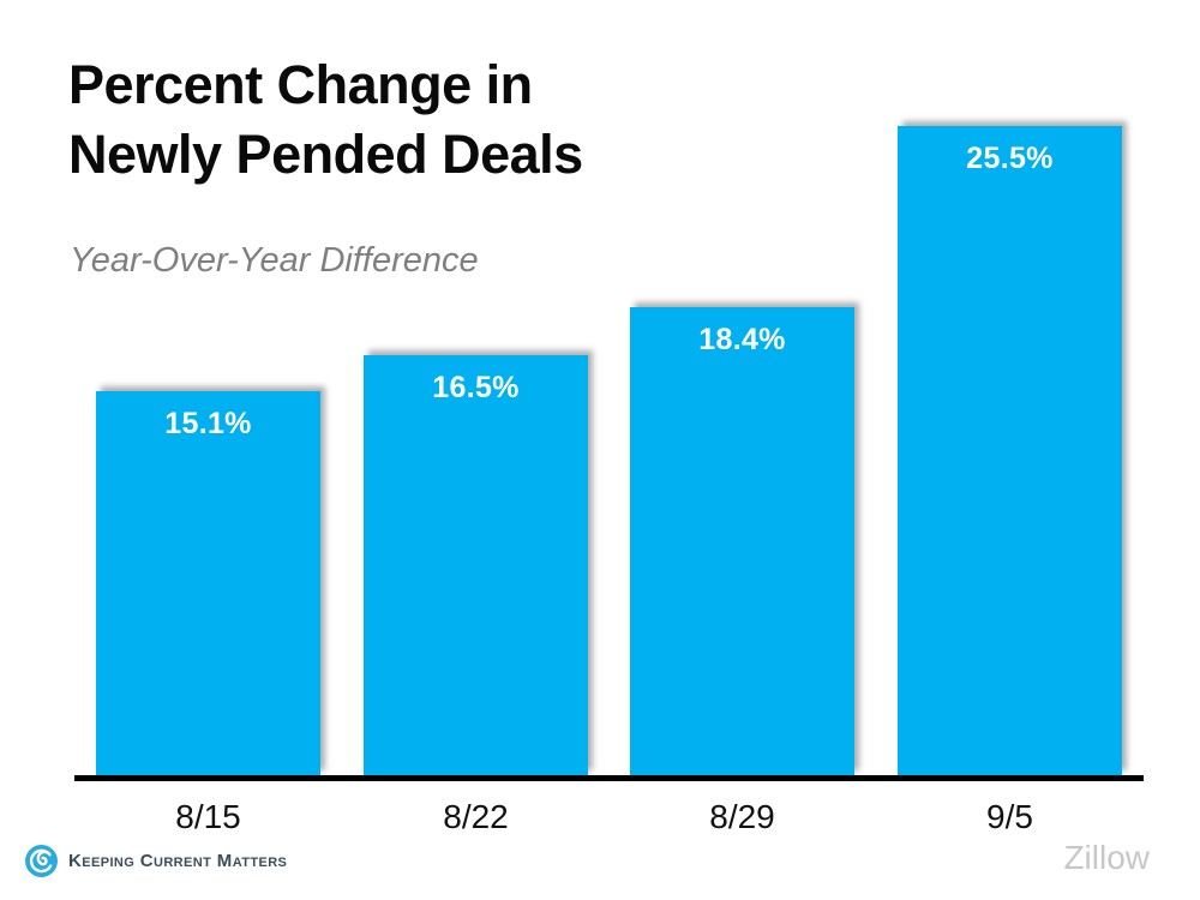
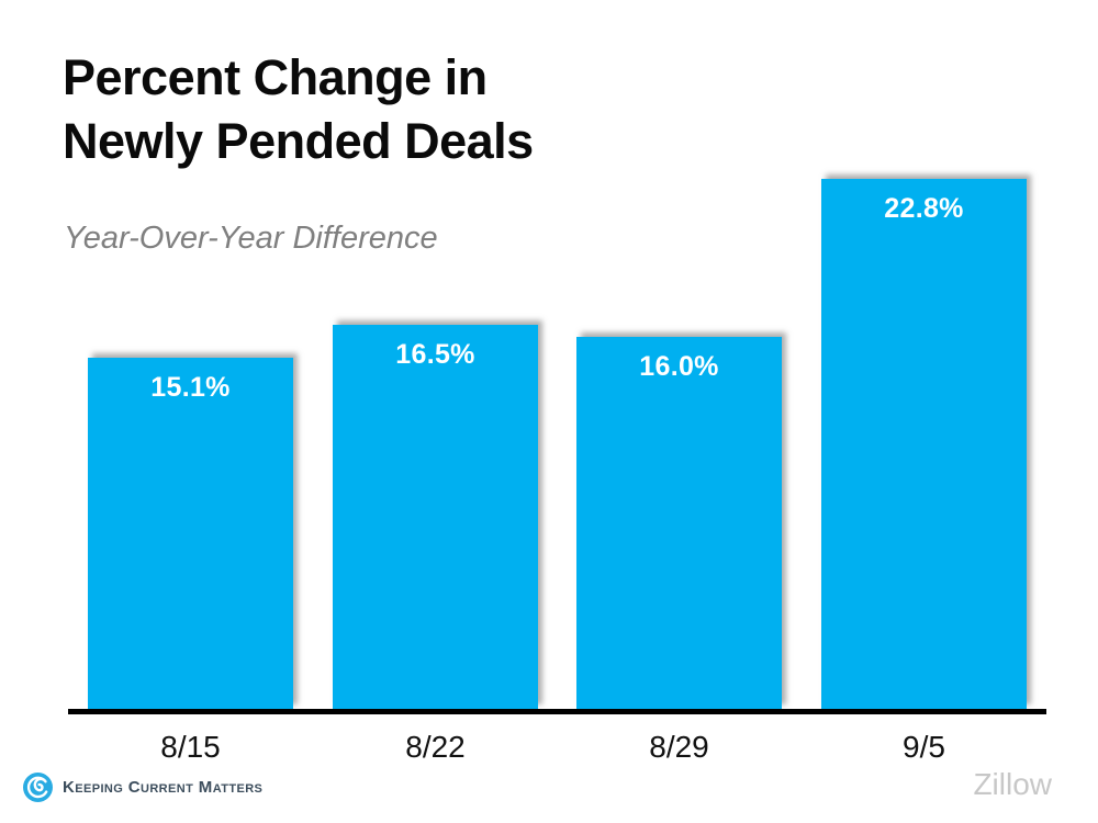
8/29: 18.4% -> 16.0%
9/5: 25.5% -> 22.8%
